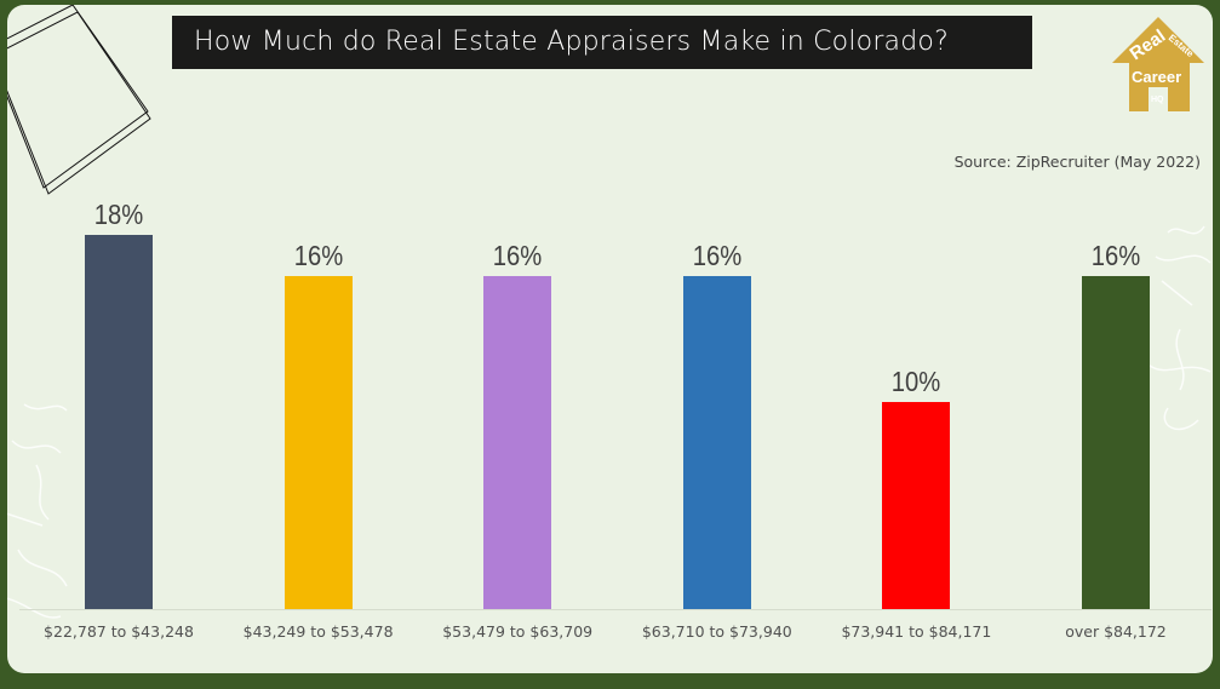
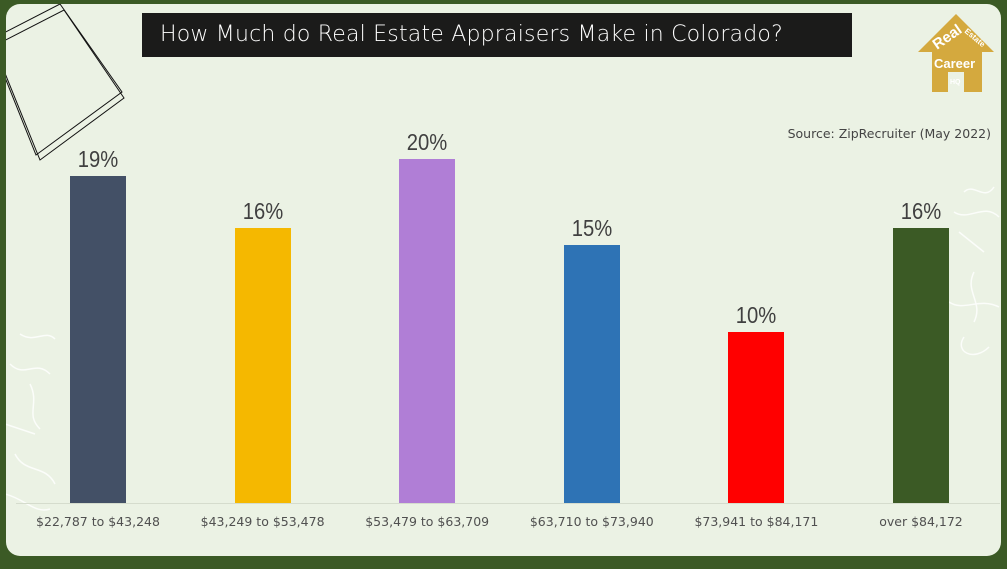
$22,787 to $43,248: 18% -> 19%
$53,479 to $63,709: 16% -> 20%
$63,710 to $73,940: 16% -> 15%
